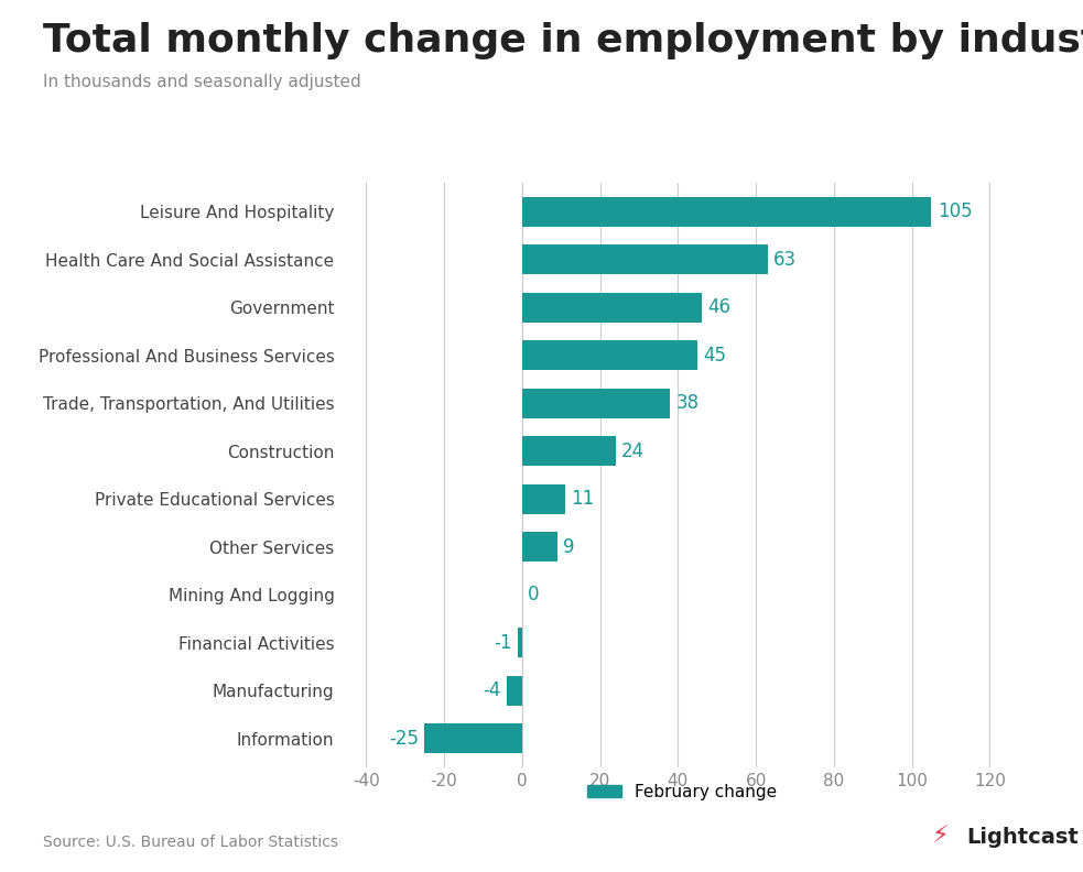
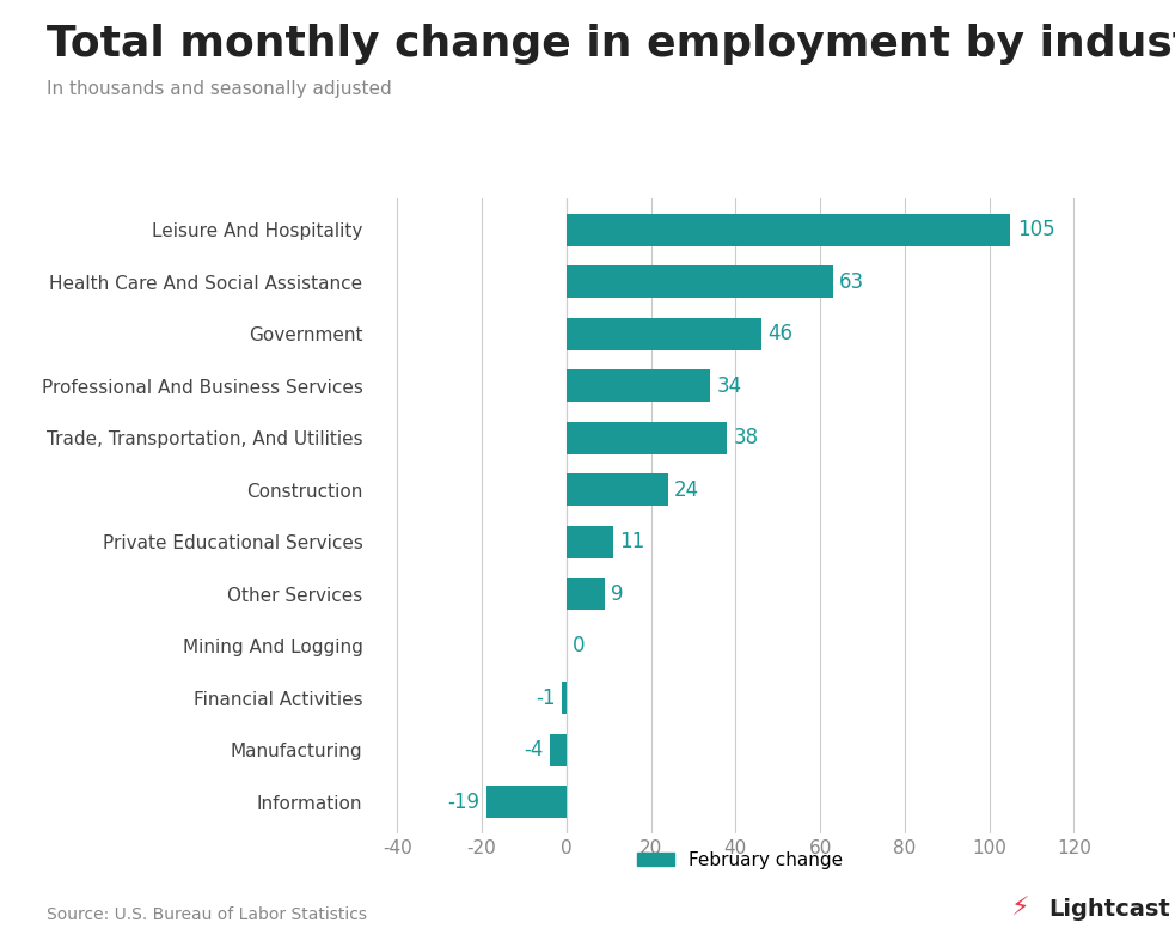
Professional And Business Services: 45 -> 34
Information: -25 -> -19
